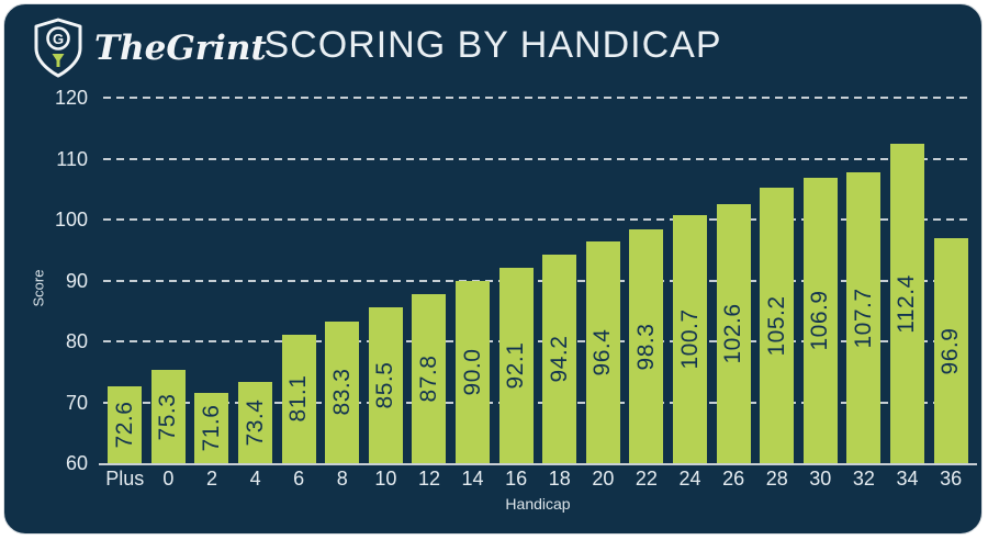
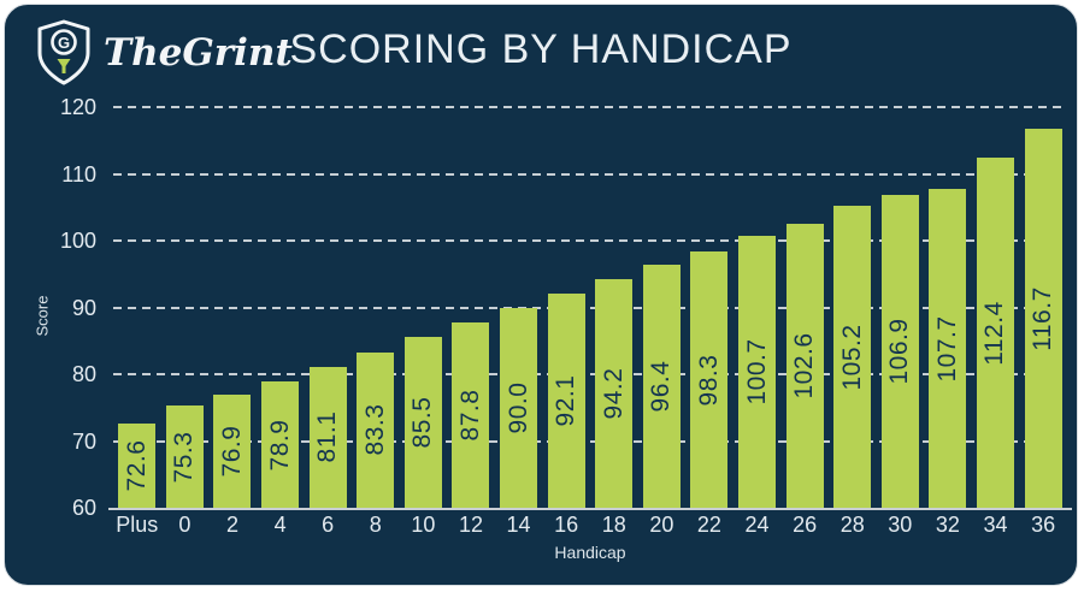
2: 71.6 -> 76.9
4: 73.4 -> 78.9
36: 96.9 -> 116.7
